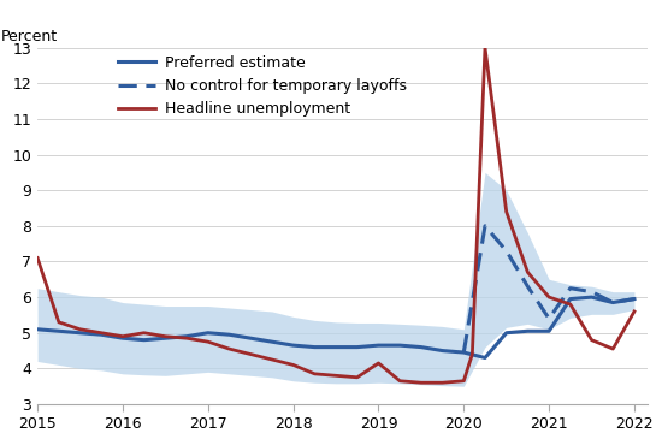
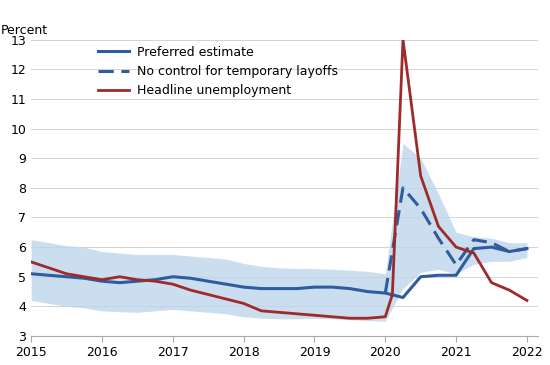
Headline unemployment/2015: 7.10 -> 5.50
Headline unemployment/2019: 4.15 -> 3.70
Headline unemployment/2022: 5.60 -> 4.20
